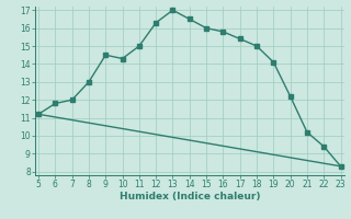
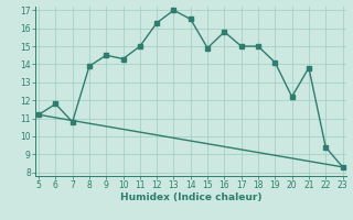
7: 12.0 -> 10.8
8: 13.0 -> 13.9
15: 16.0 -> 14.9
17: 15.4 -> 15.0
21: 10.2 -> 13.8
